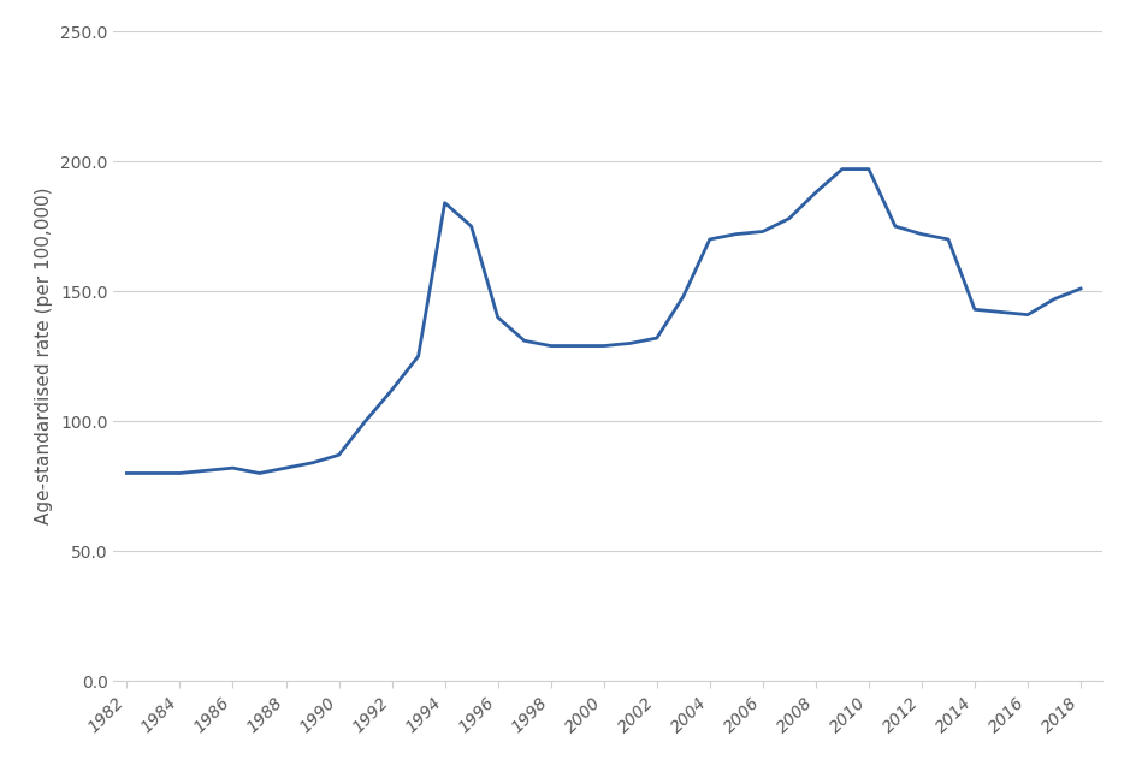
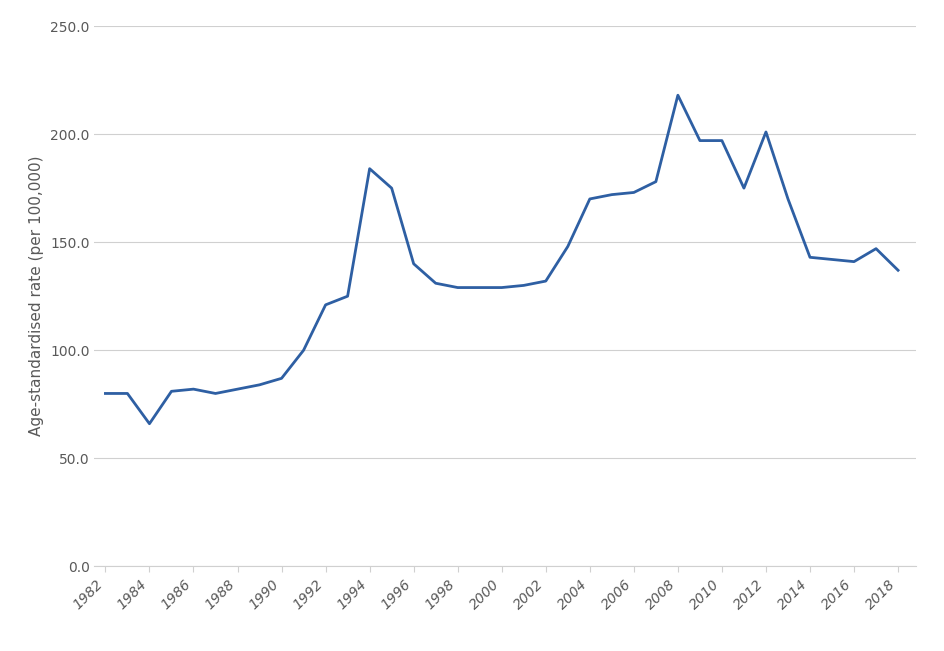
1984: 80 -> 66
1992: 112 -> 121
2008: 188 -> 218
2012: 172 -> 201
2018: 151 -> 137
